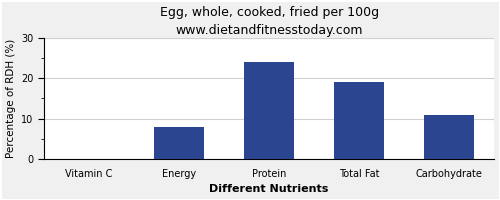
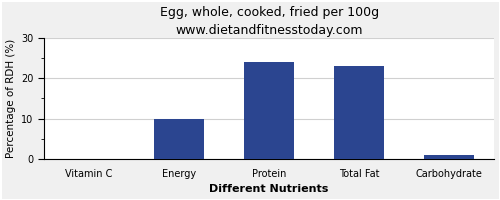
Energy: 8 -> 10
Total Fat: 19 -> 23
Carbohydrate: 11 -> 1
